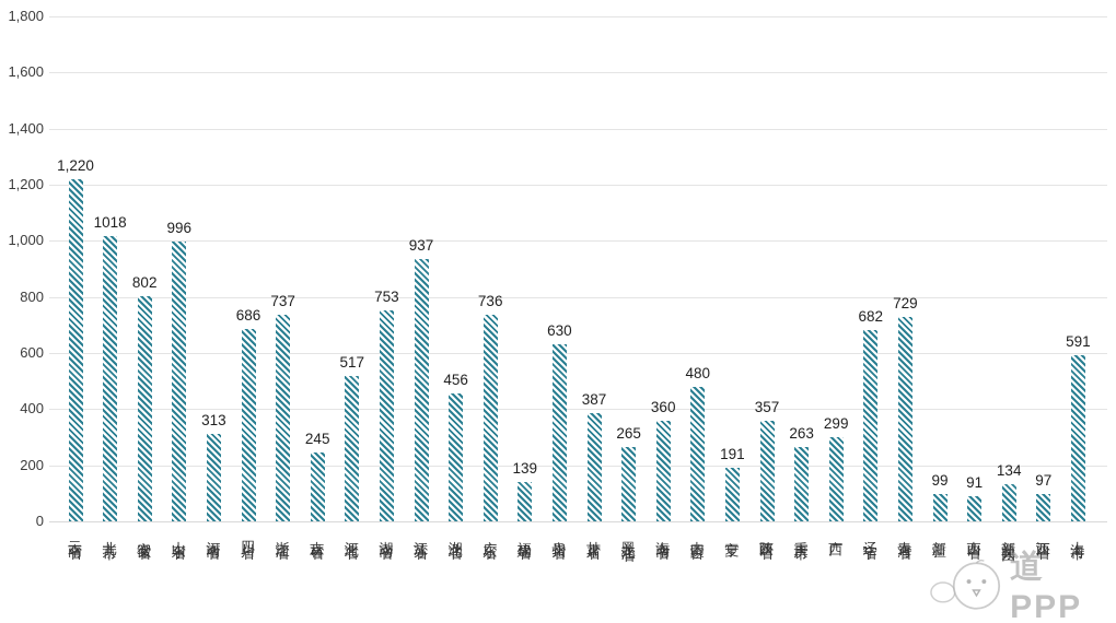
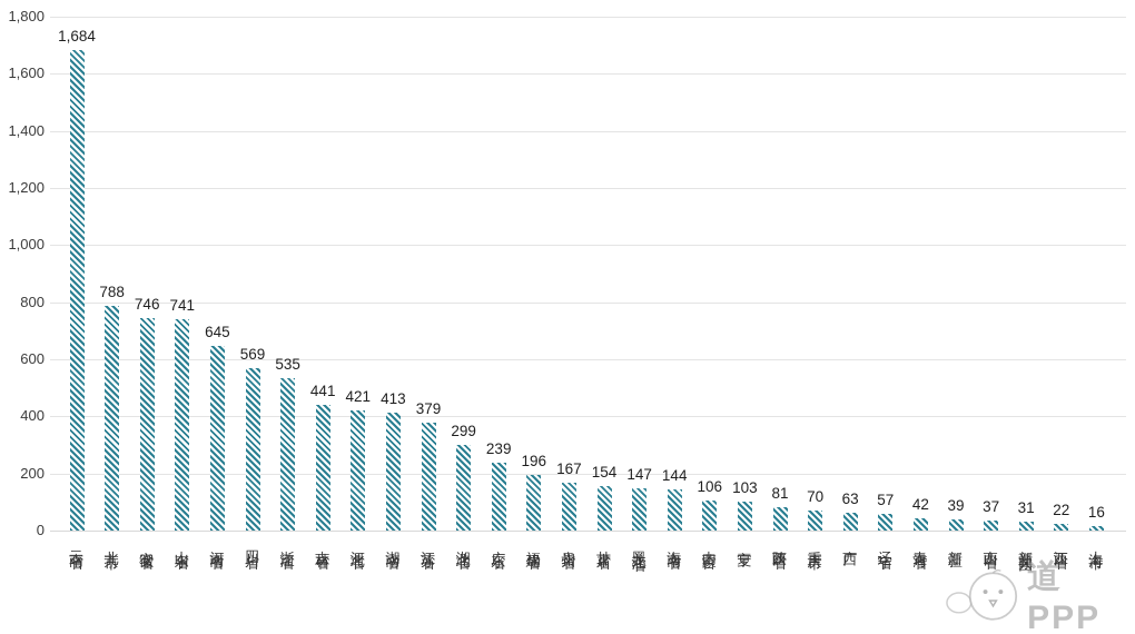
云南省: 1,220 -> 1,684
北京市: 1018 -> 788
安徽省: 802 -> 746
山东省: 996 -> 741
河南省: 313 -> 645
四川省: 686 -> 569
浙江省: 737 -> 535
吉林省: 245 -> 441
河北省: 517 -> 421
湖南省: 753 -> 413
江苏省: 937 -> 379
湖北省: 456 -> 299
广东省: 736 -> 239
福建省: 139 -> 196
贵州省: 630 -> 167
甘肃省: 387 -> 154
黑龙江省: 265 -> 147
海南省: 360 -> 144
内蒙古: 480 -> 106
宁夏: 191 -> 103
陕西省: 357 -> 81
重庆市: 263 -> 70
广西: 299 -> 63
辽宁省: 682 -> 57
青海省: 729 -> 42
新疆: 99 -> 39
山西省: 91 -> 37
新疆兵团: 134 -> 31
江西省: 97 -> 22
上海市: 591 -> 16
